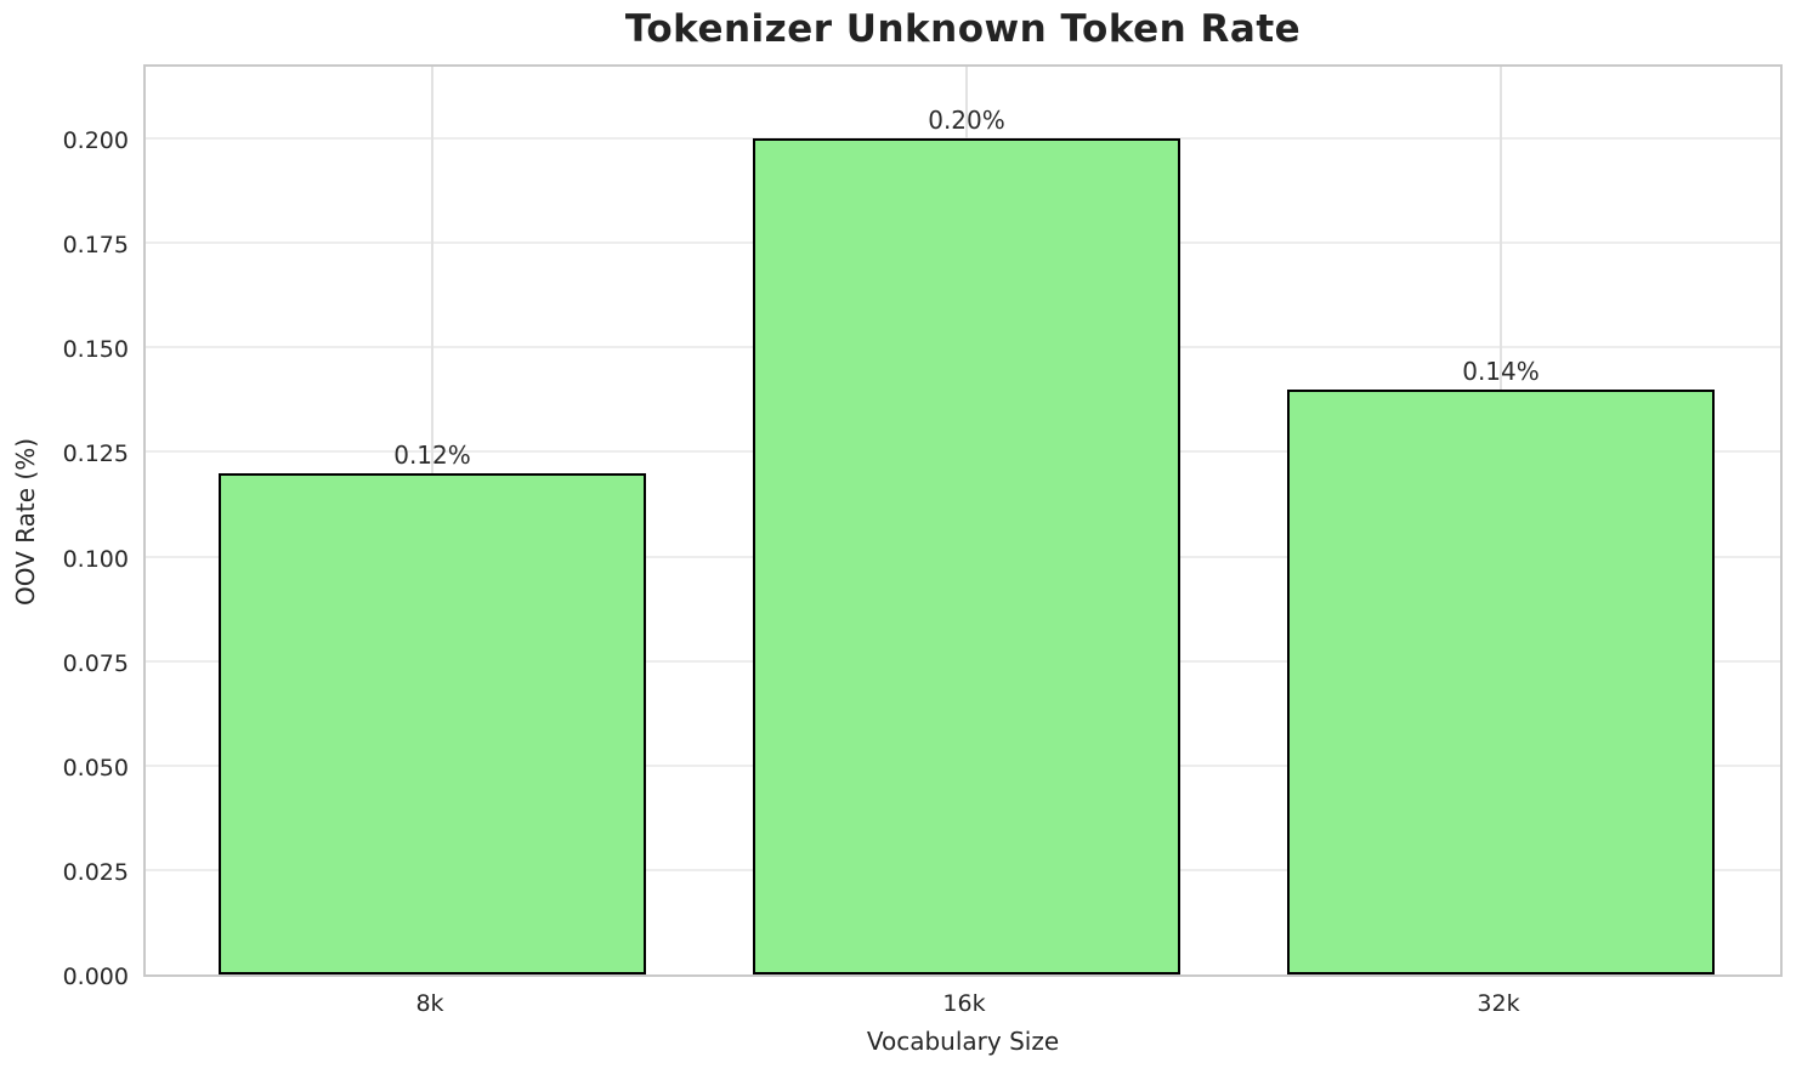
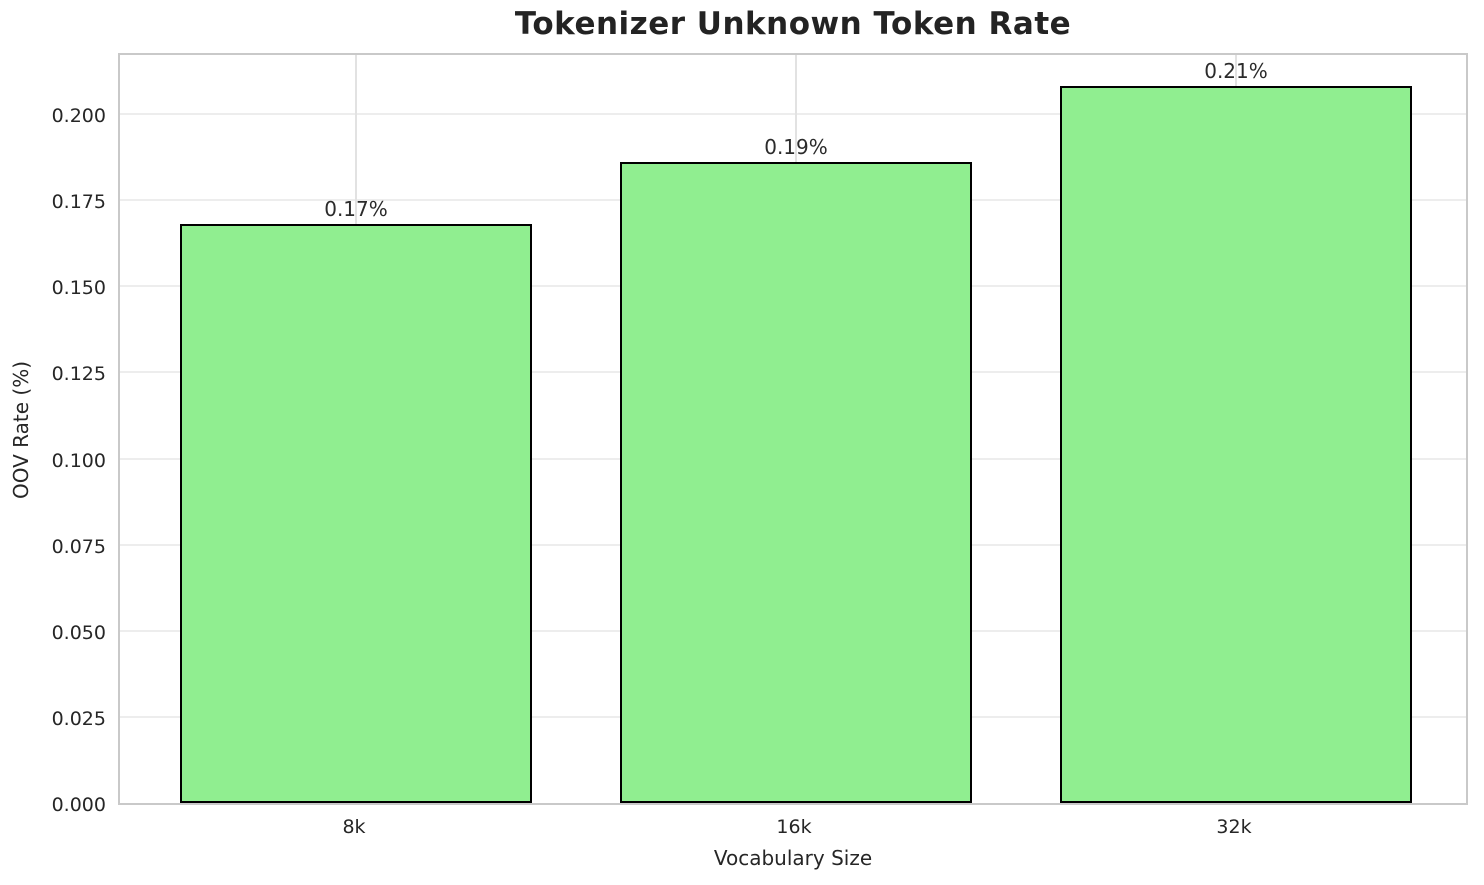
8k: 0.12% -> 0.17%
16k: 0.20% -> 0.19%
32k: 0.14% -> 0.21%
